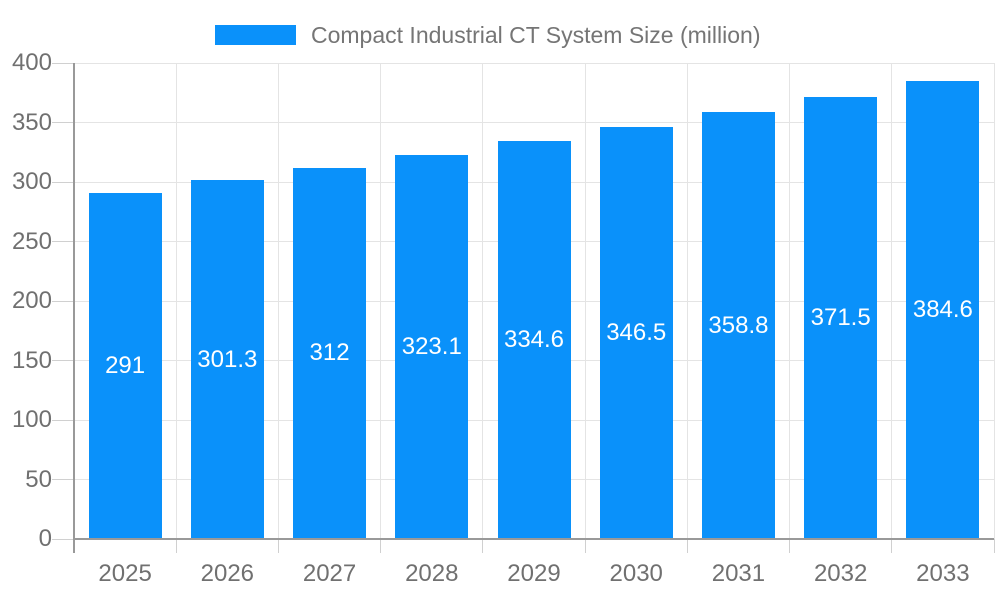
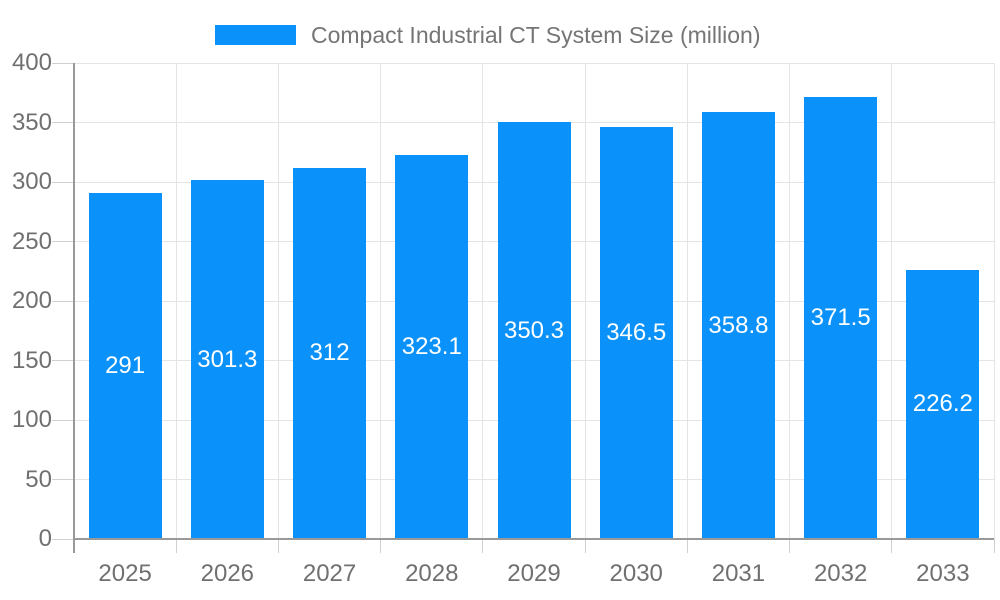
2029: 334.6 -> 350.3
2033: 384.6 -> 226.2
